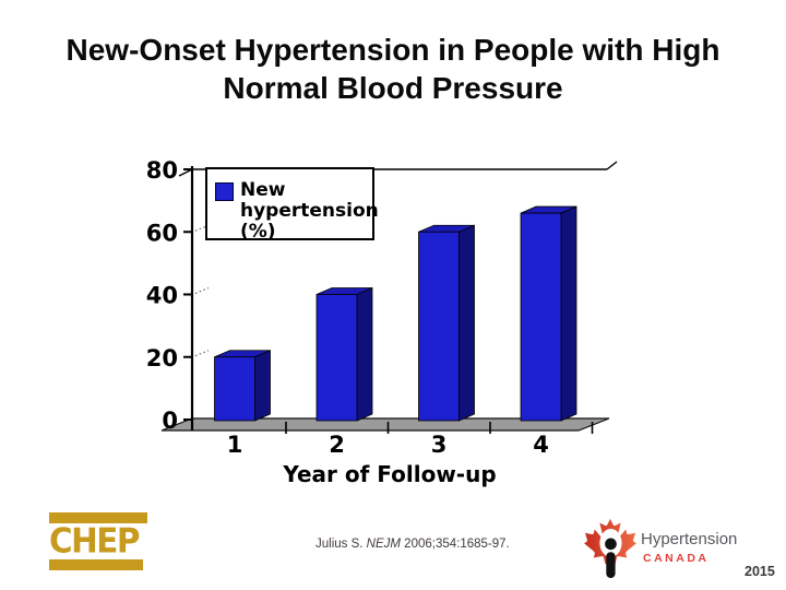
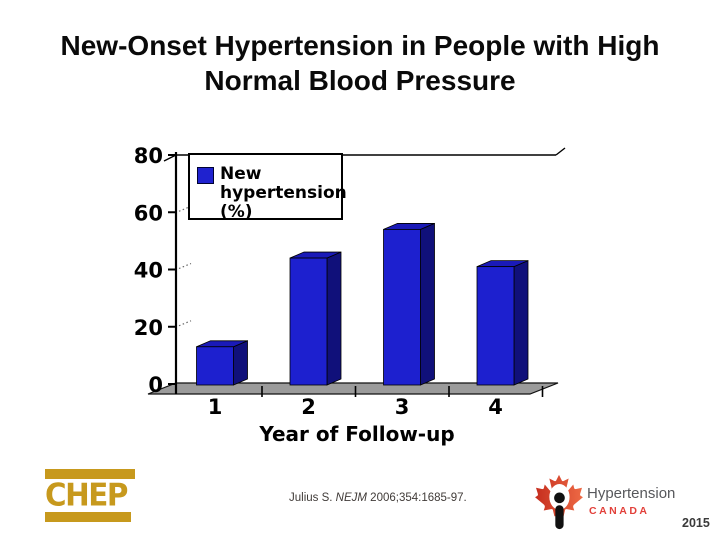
1: 20 -> 13
2: 40 -> 44
3: 60 -> 54
4: 66 -> 41
